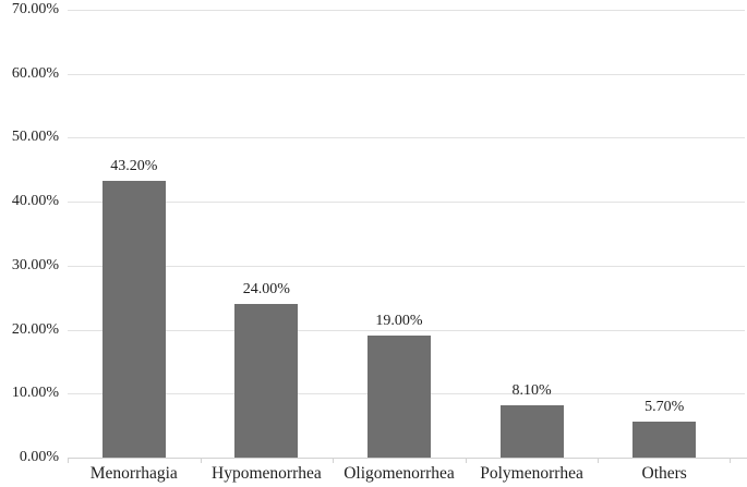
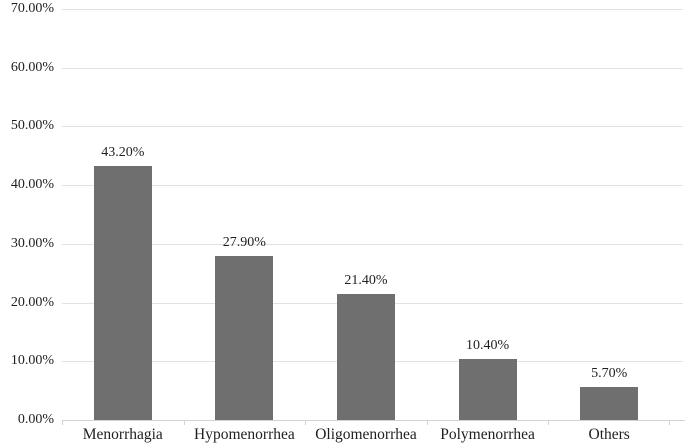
Hypomenorrhea: 24.00% -> 27.90%
Oligomenorrhea: 19.00% -> 21.40%
Polymenorrhea: 8.10% -> 10.40%
